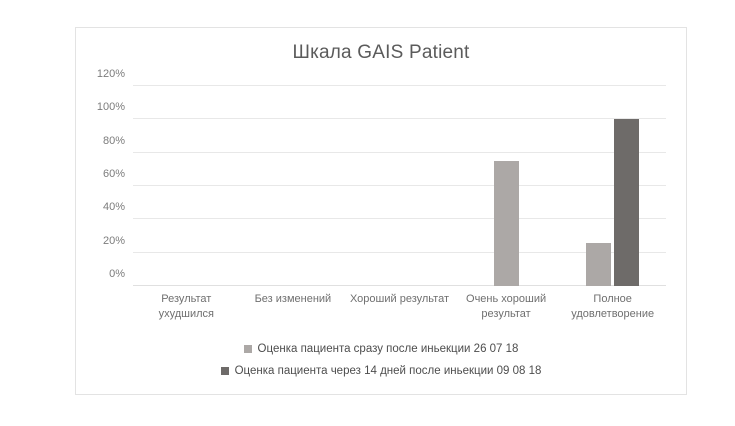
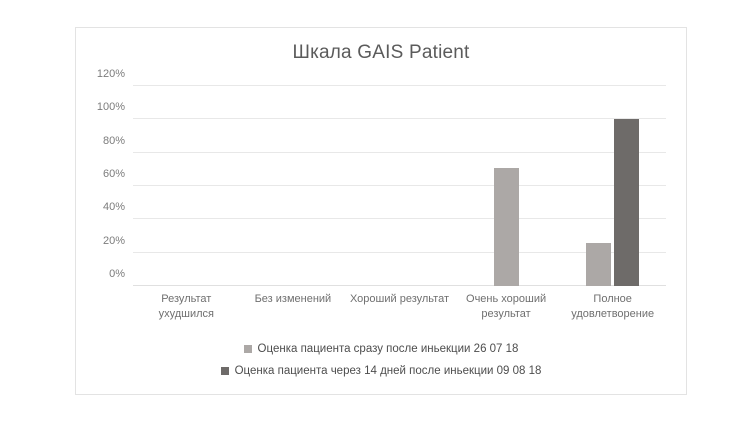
Оценка пациента сразу после иньекции 26 07 18/Очень хороший результат: 75% -> 71%
